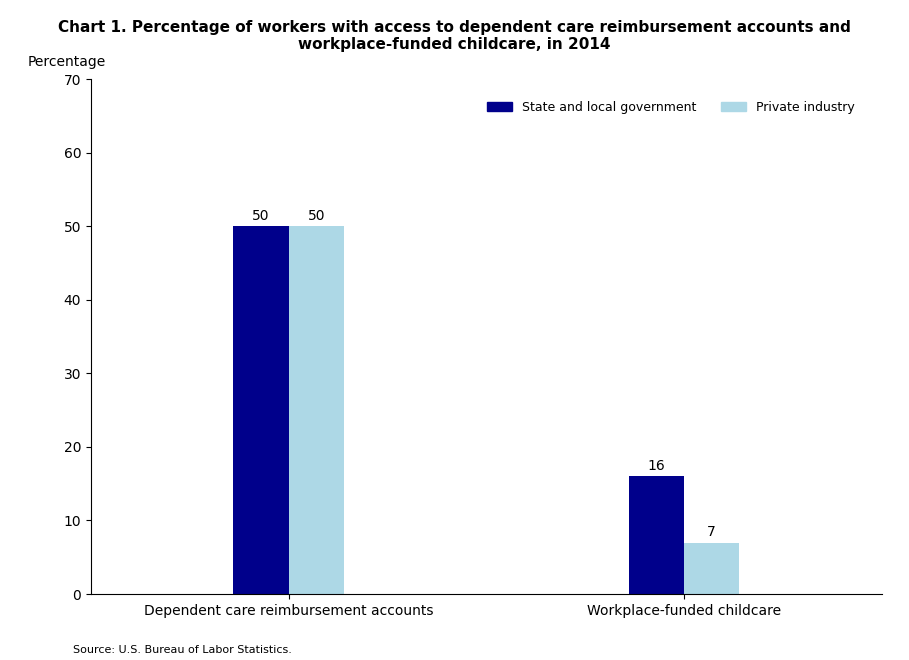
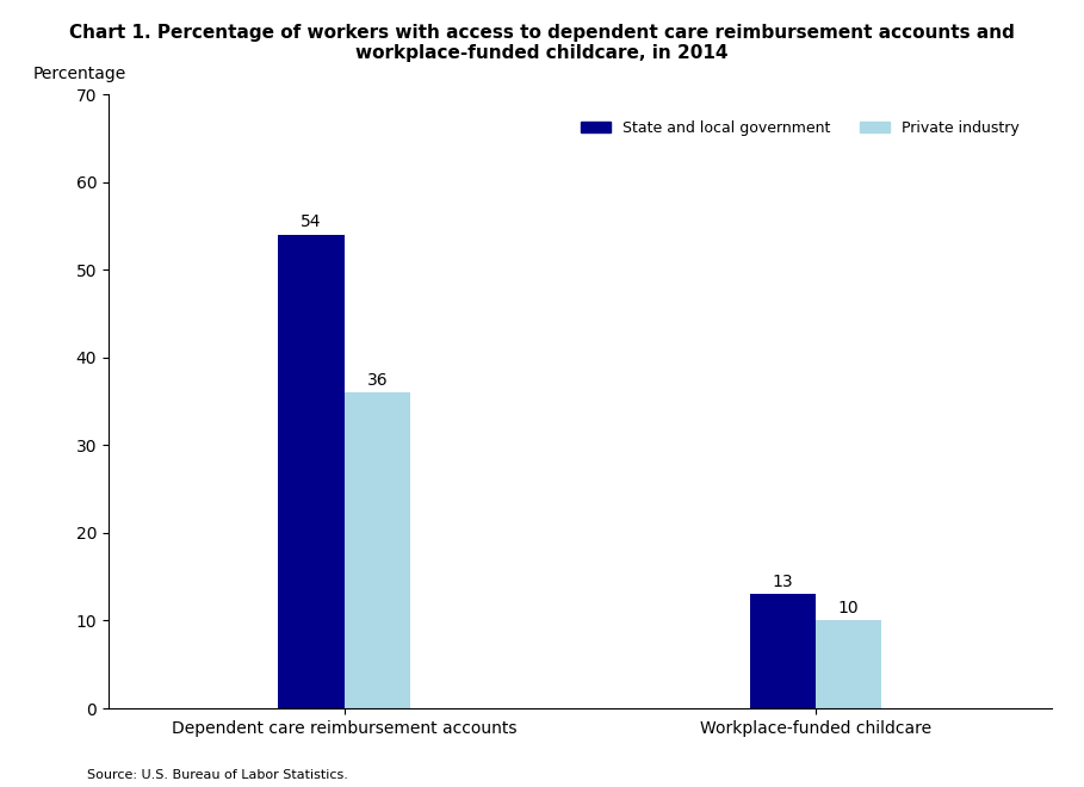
State and local government/Dependent care reimbursement accounts: 50 -> 54
Private industry/Dependent care reimbursement accounts: 50 -> 36
State and local government/Workplace-funded childcare: 16 -> 13
Private industry/Workplace-funded childcare: 7 -> 10
